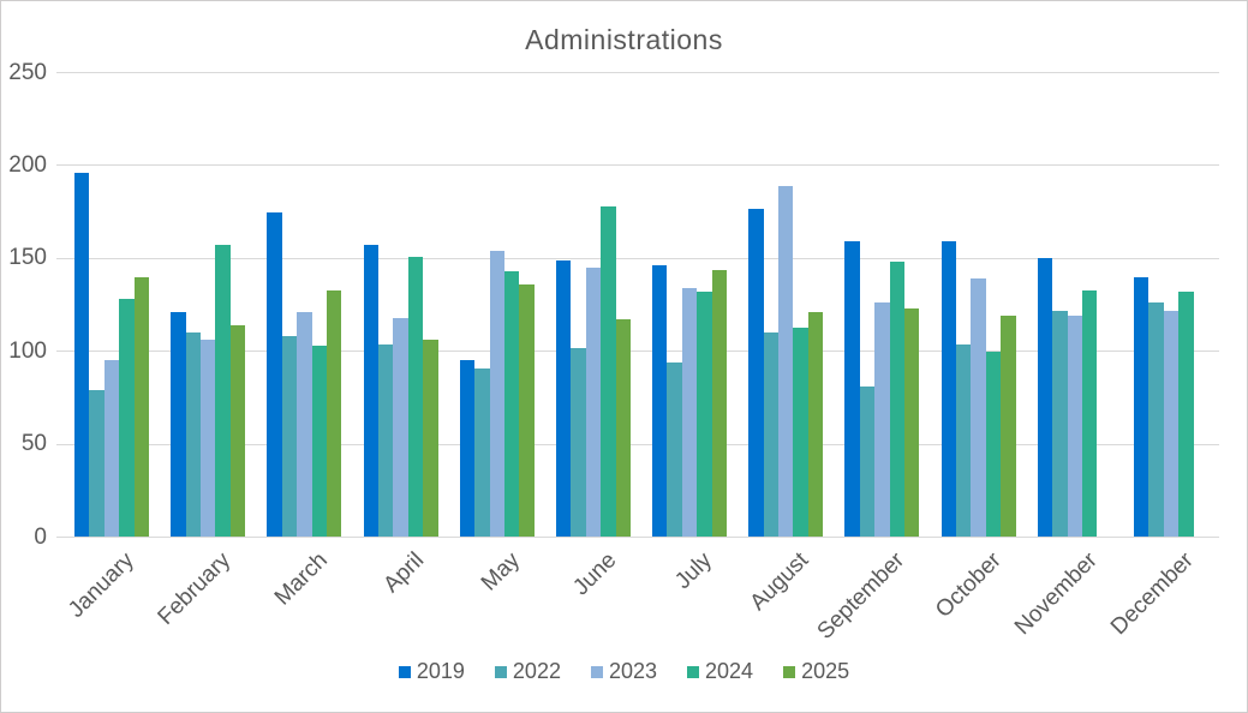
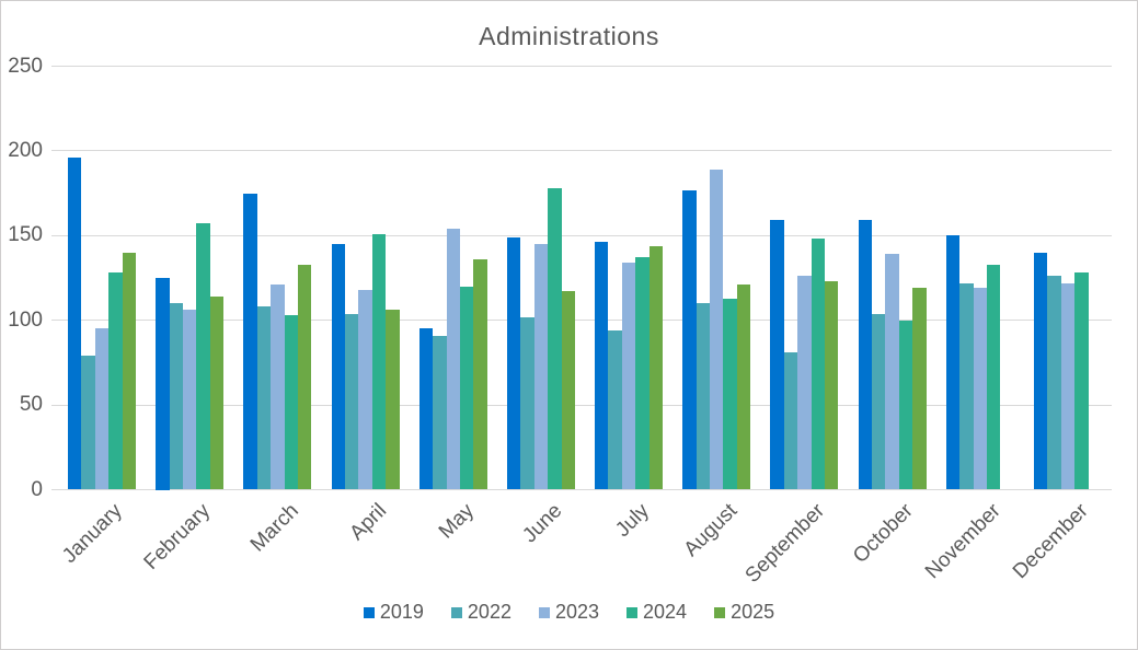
2019/February: 121 -> 125
2019/April: 157 -> 145
2024/May: 143 -> 120
2024/July: 132 -> 137
2024/December: 132 -> 128
